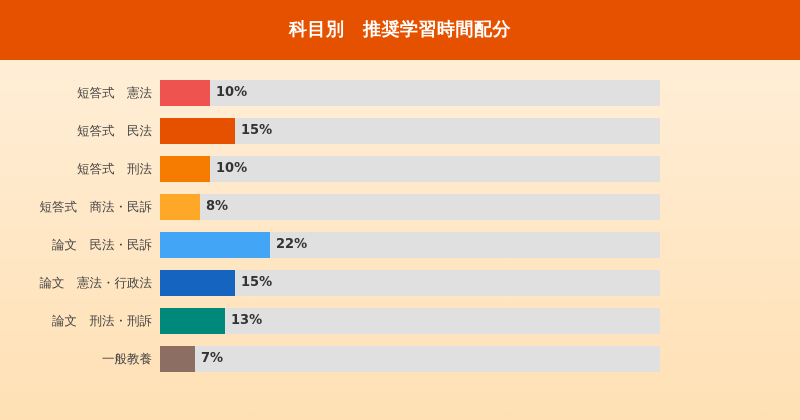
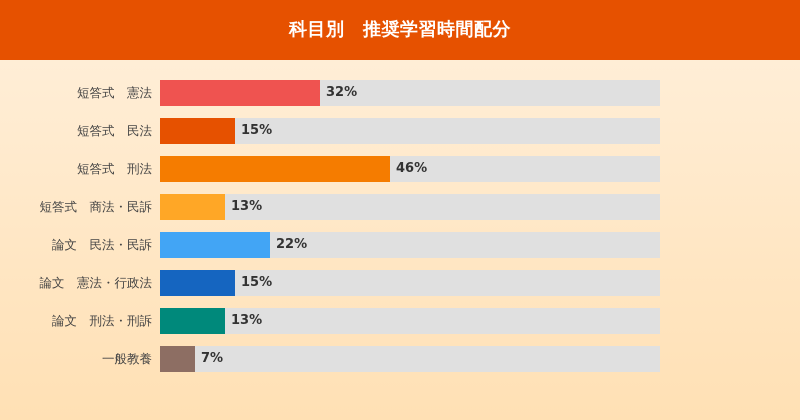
短答式 憲法: 10% -> 32%
短答式 刑法: 10% -> 46%
短答式 商法・民訴: 8% -> 13%
